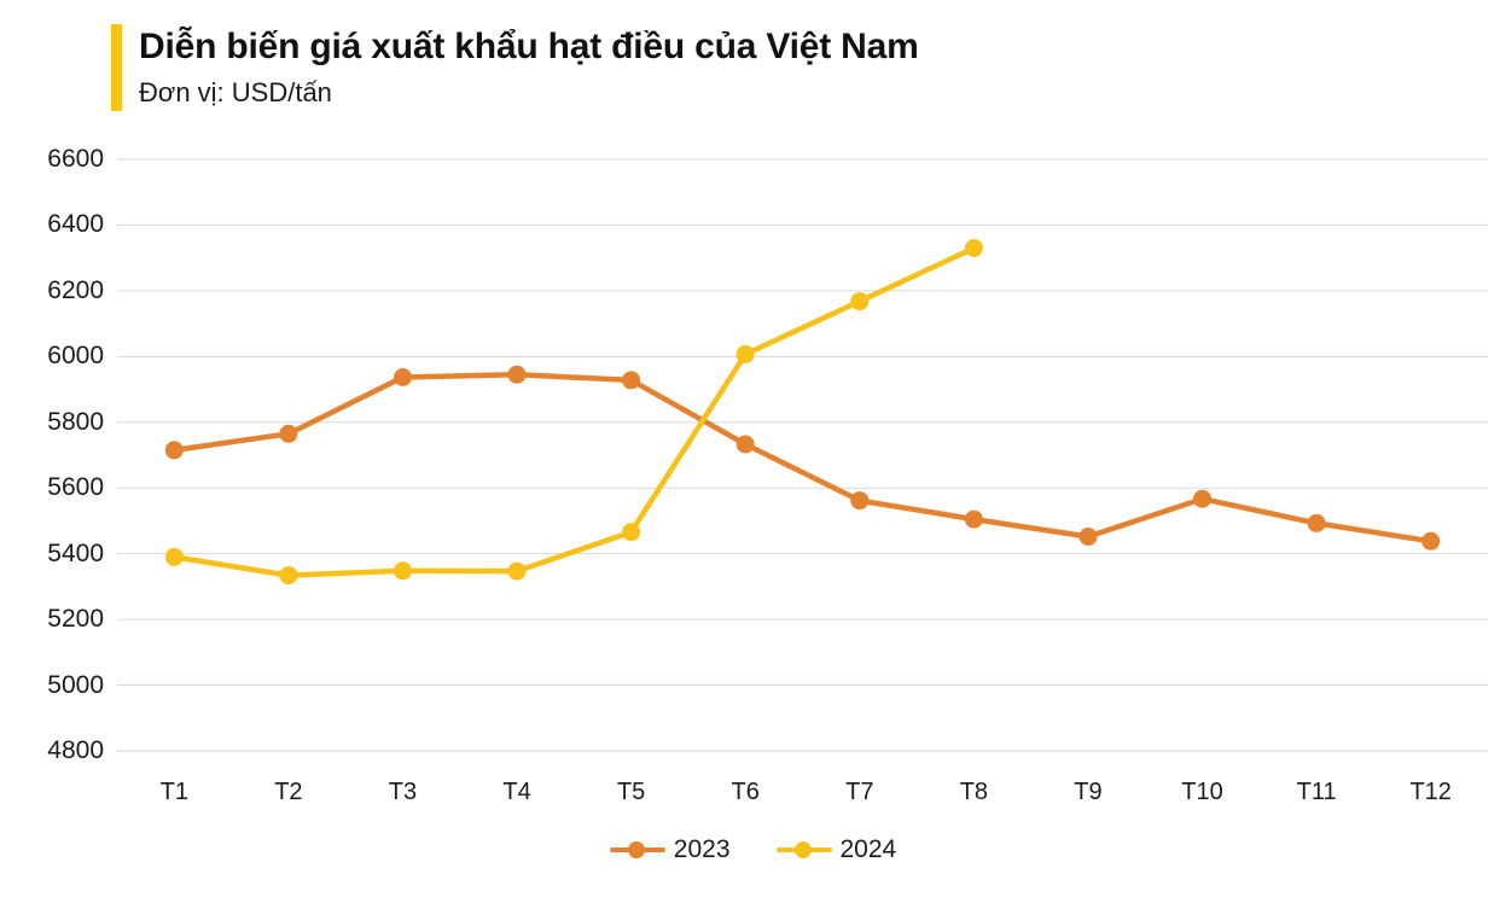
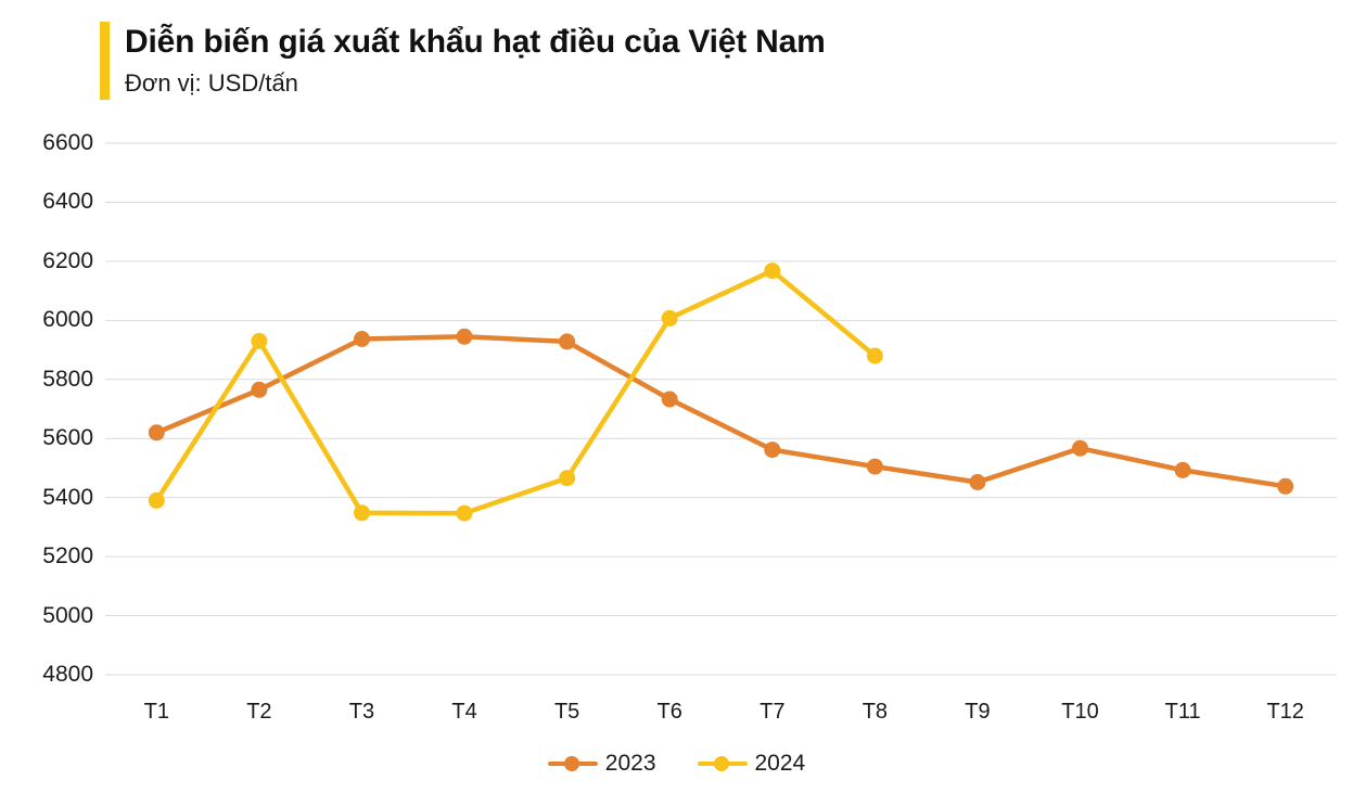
2023/T1: 5720 -> 5620
2024/T2: 5330 -> 5930
2024/T8: 6330 -> 5880
